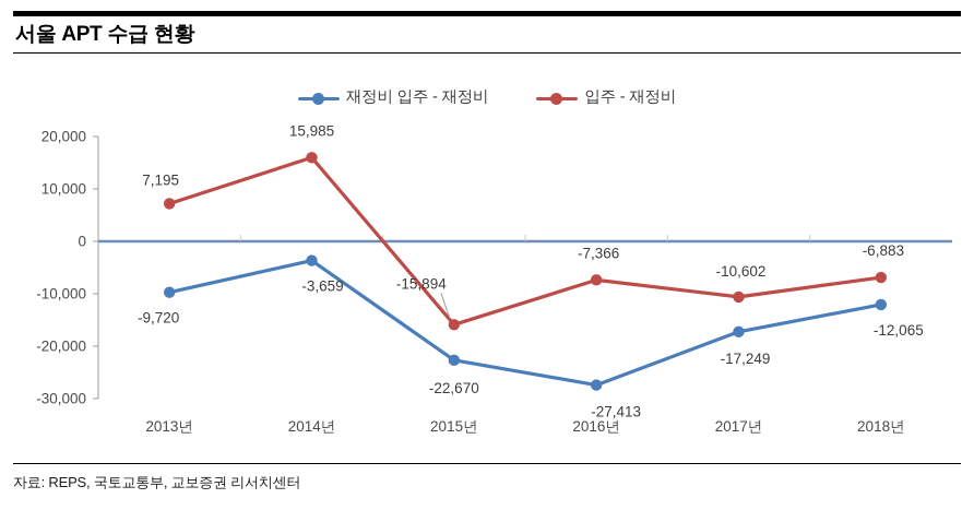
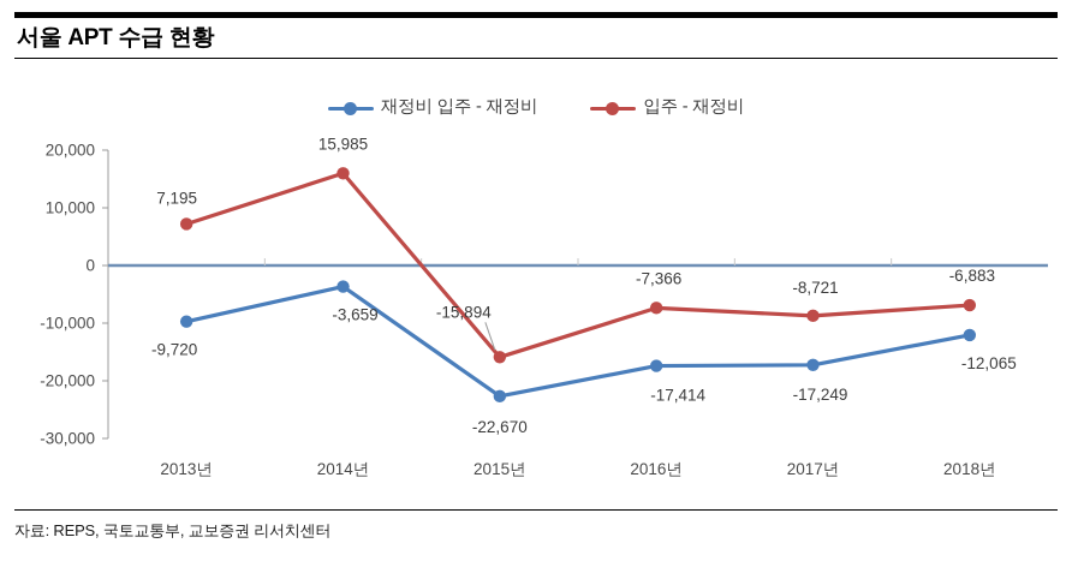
재정비 입주 - 재정비/2016년: -27,413 -> -17,414
입주 - 재정비/2017년: -10,602 -> -8,721
